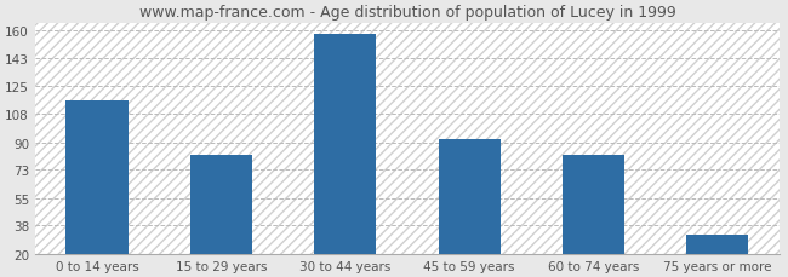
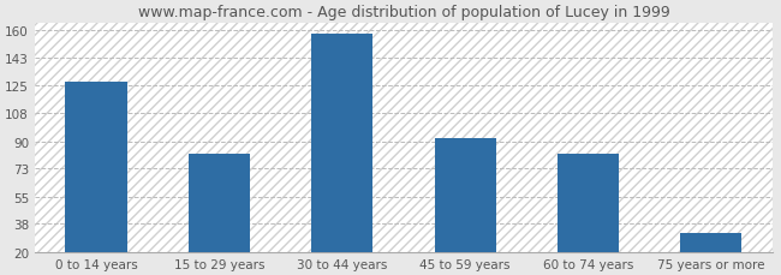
0 to 14 years: 116 -> 128
